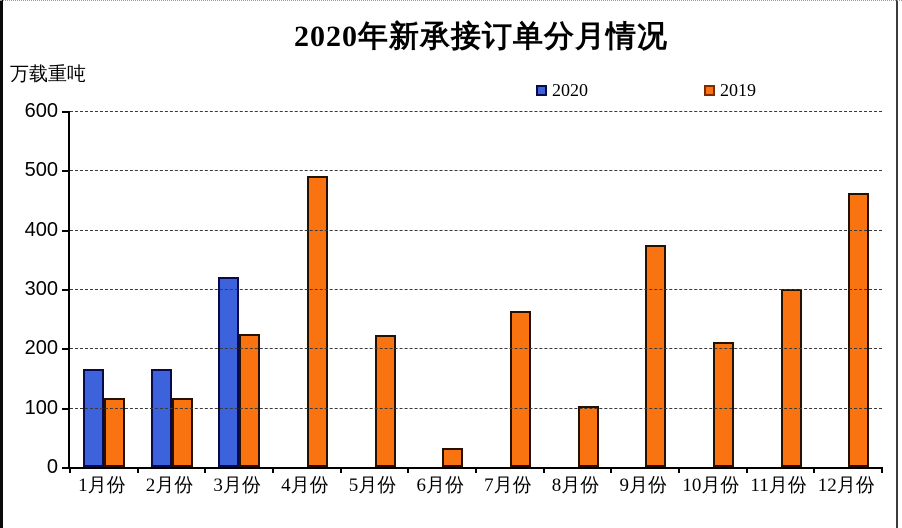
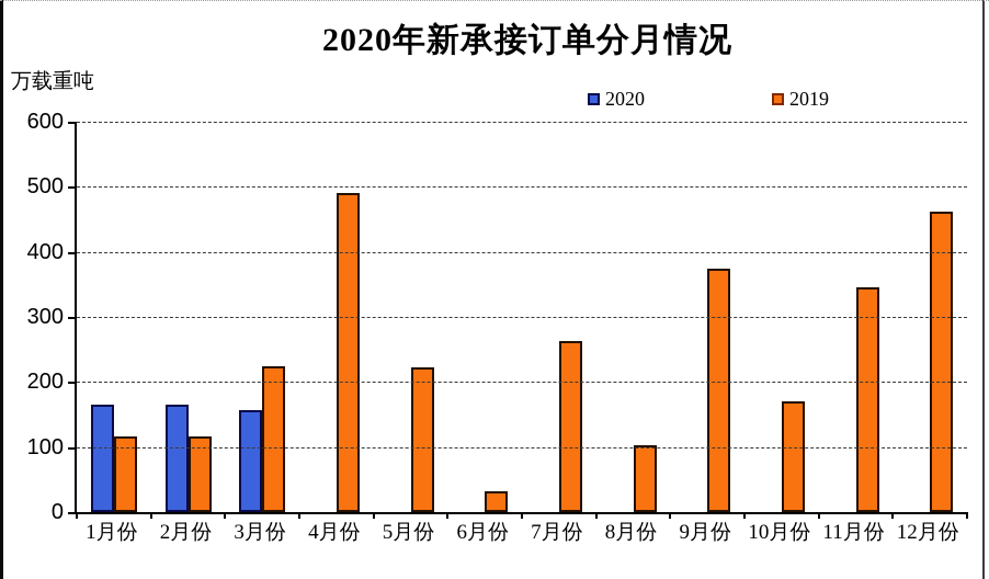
2020/3月份: 320 -> 160
2019/10月份: 210 -> 170
2019/11月份: 300 -> 340
